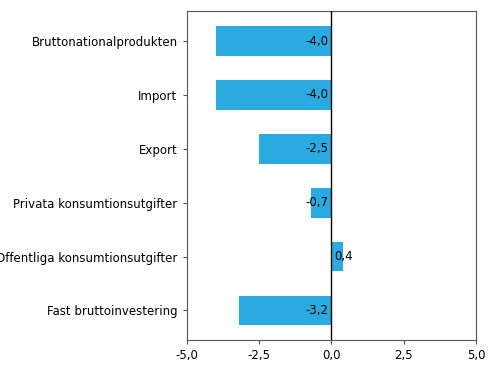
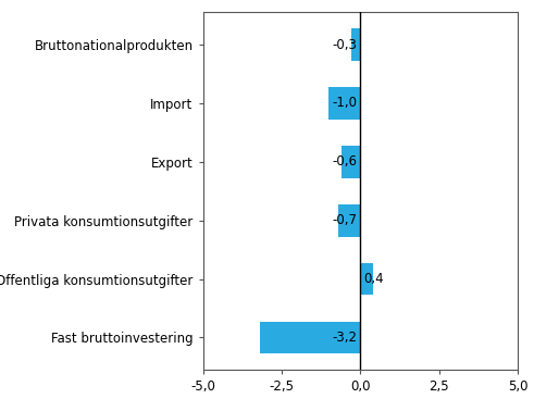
Bruttonationalprodukten: -4,0 -> -0,3
Import: -4,0 -> -1,0
Export: -2,5 -> -0,6
